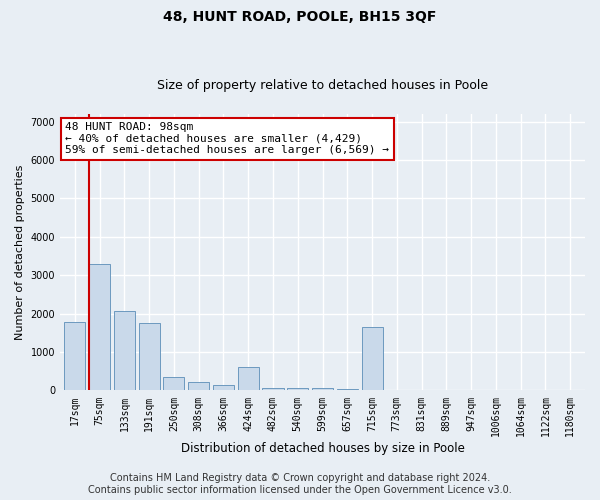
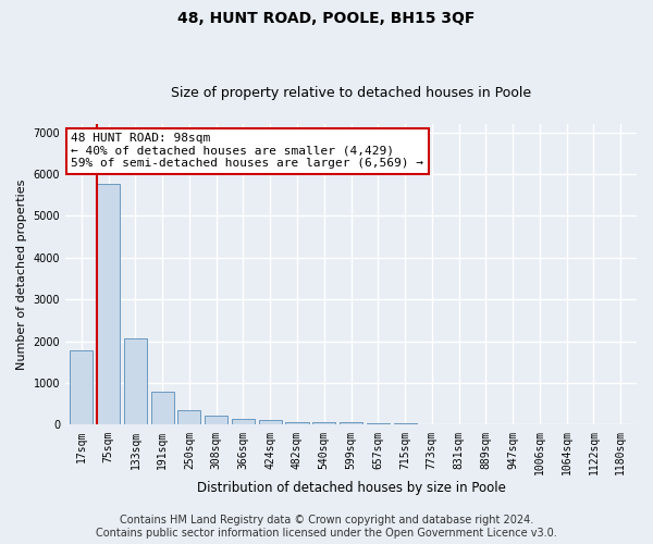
75sqm: 3300 -> 5780
191sqm: 1750 -> 800
424sqm: 600 -> 110
715sqm: 1650 -> 40
